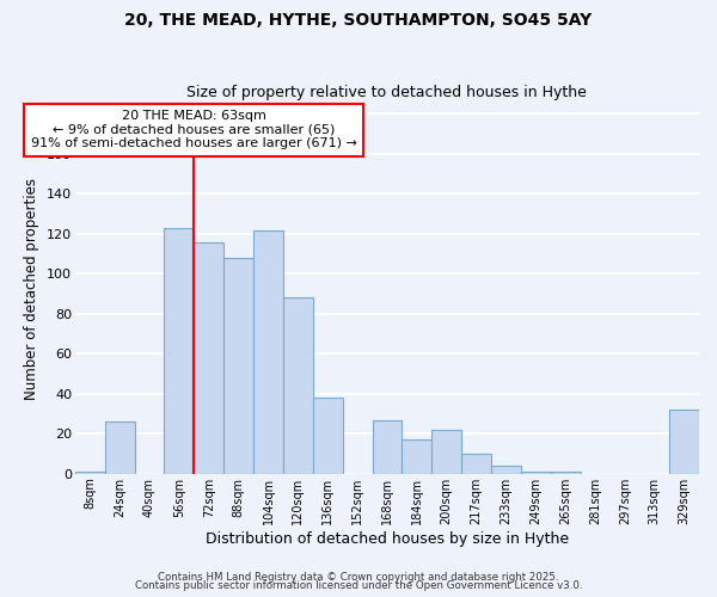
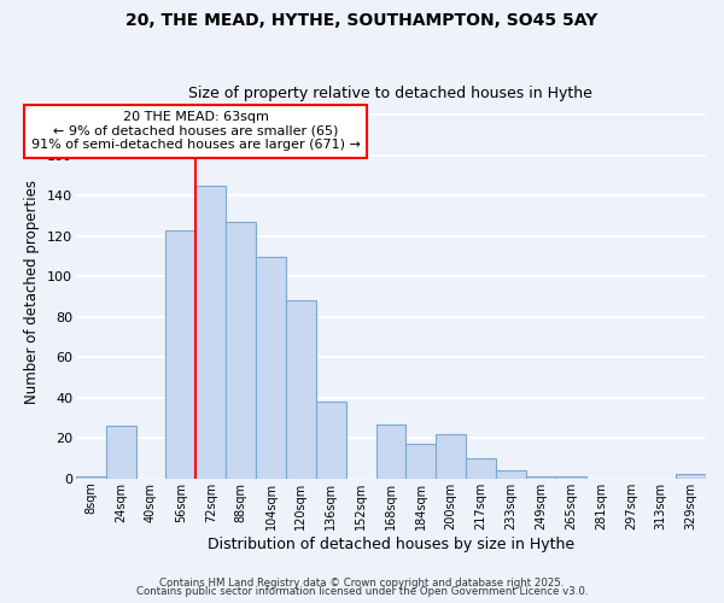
72sqm: 116 -> 145
88sqm: 108 -> 127
104sqm: 122 -> 110
329sqm: 32 -> 2
